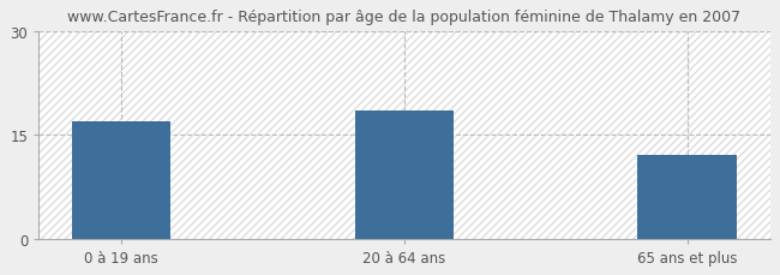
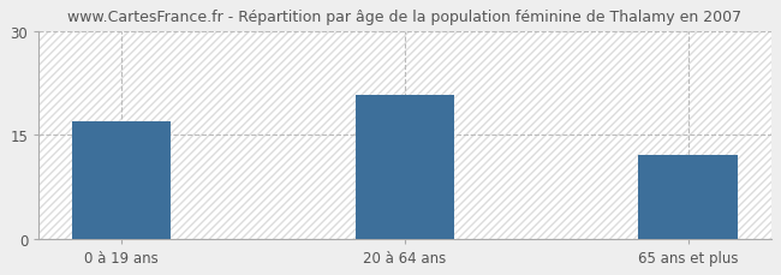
20 à 64 ans: 18.5 -> 20.8
